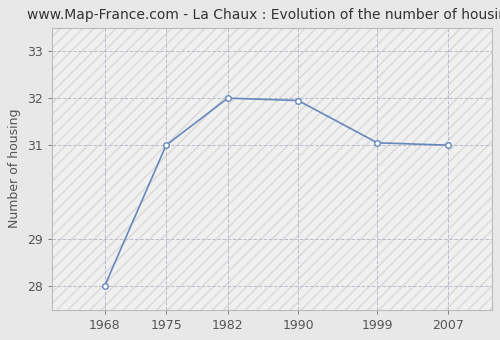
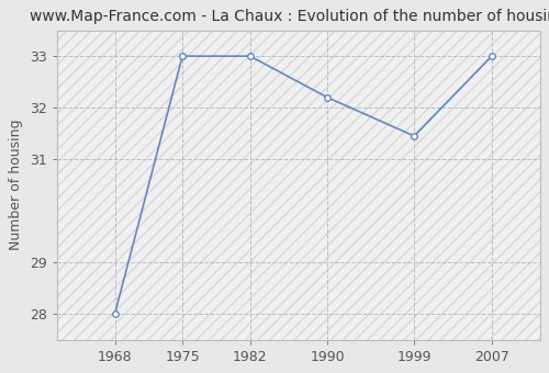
1975: 31.00 -> 33.00
1982: 32.00 -> 33.00
1990: 31.95 -> 32.20
1999: 31.05 -> 31.45
2007: 31.00 -> 33.00
